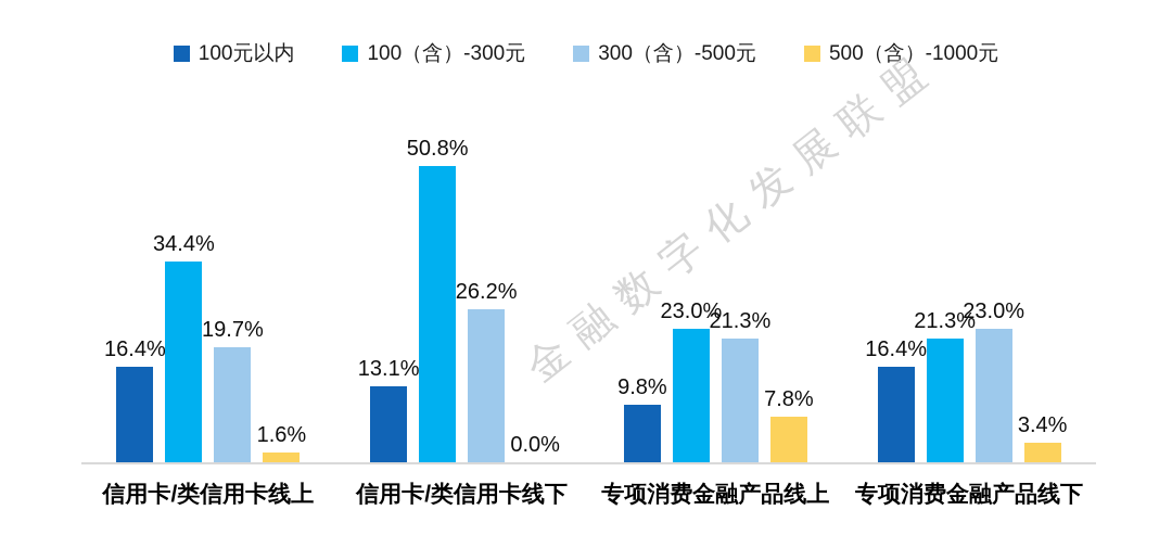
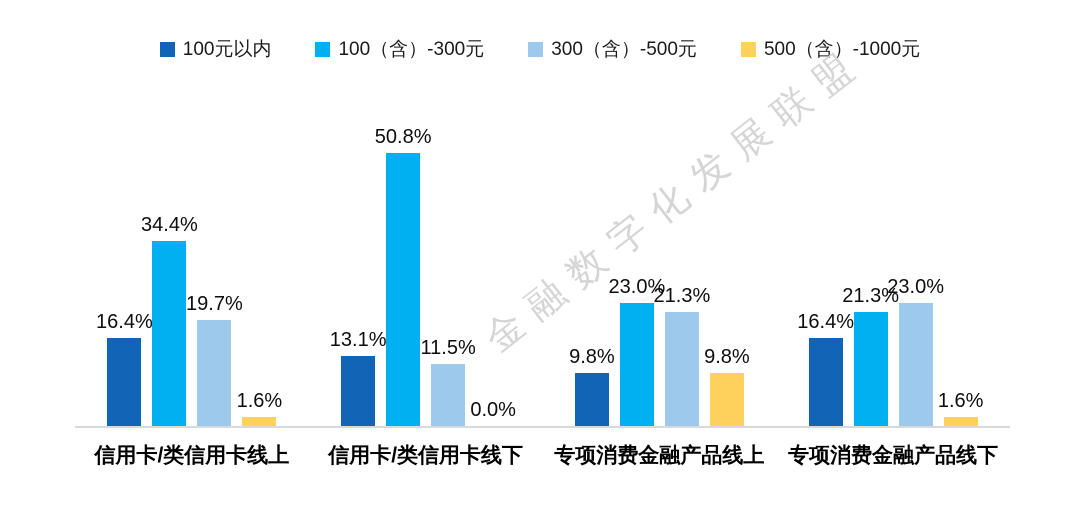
300（含）-500元/信用卡/类信用卡线下: 26.2% -> 11.5%
500（含）-1000元/专项消费金融产品线上: 7.8% -> 9.8%
500（含）-1000元/专项消费金融产品线下: 3.4% -> 1.6%
